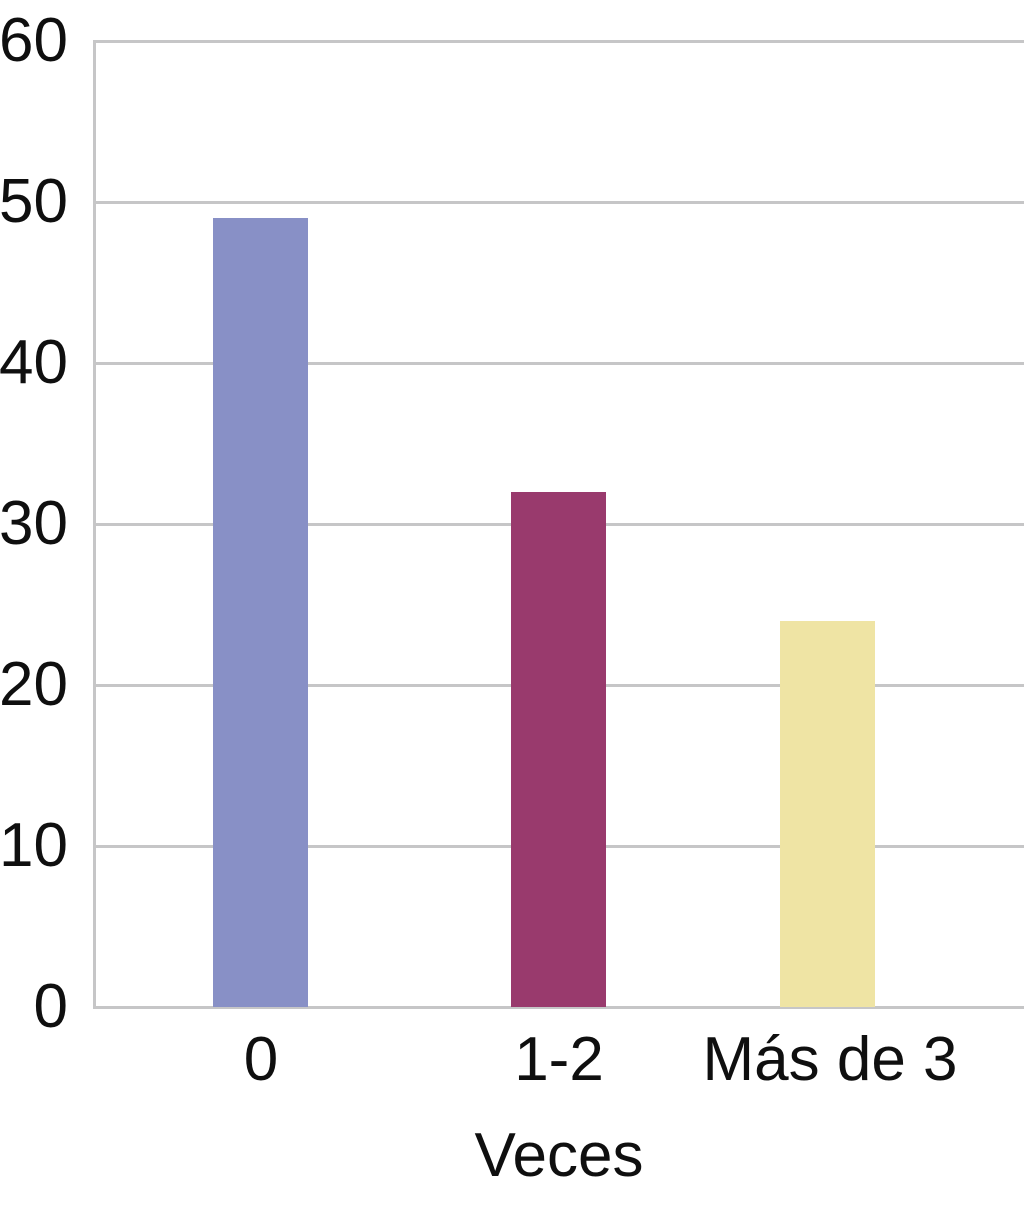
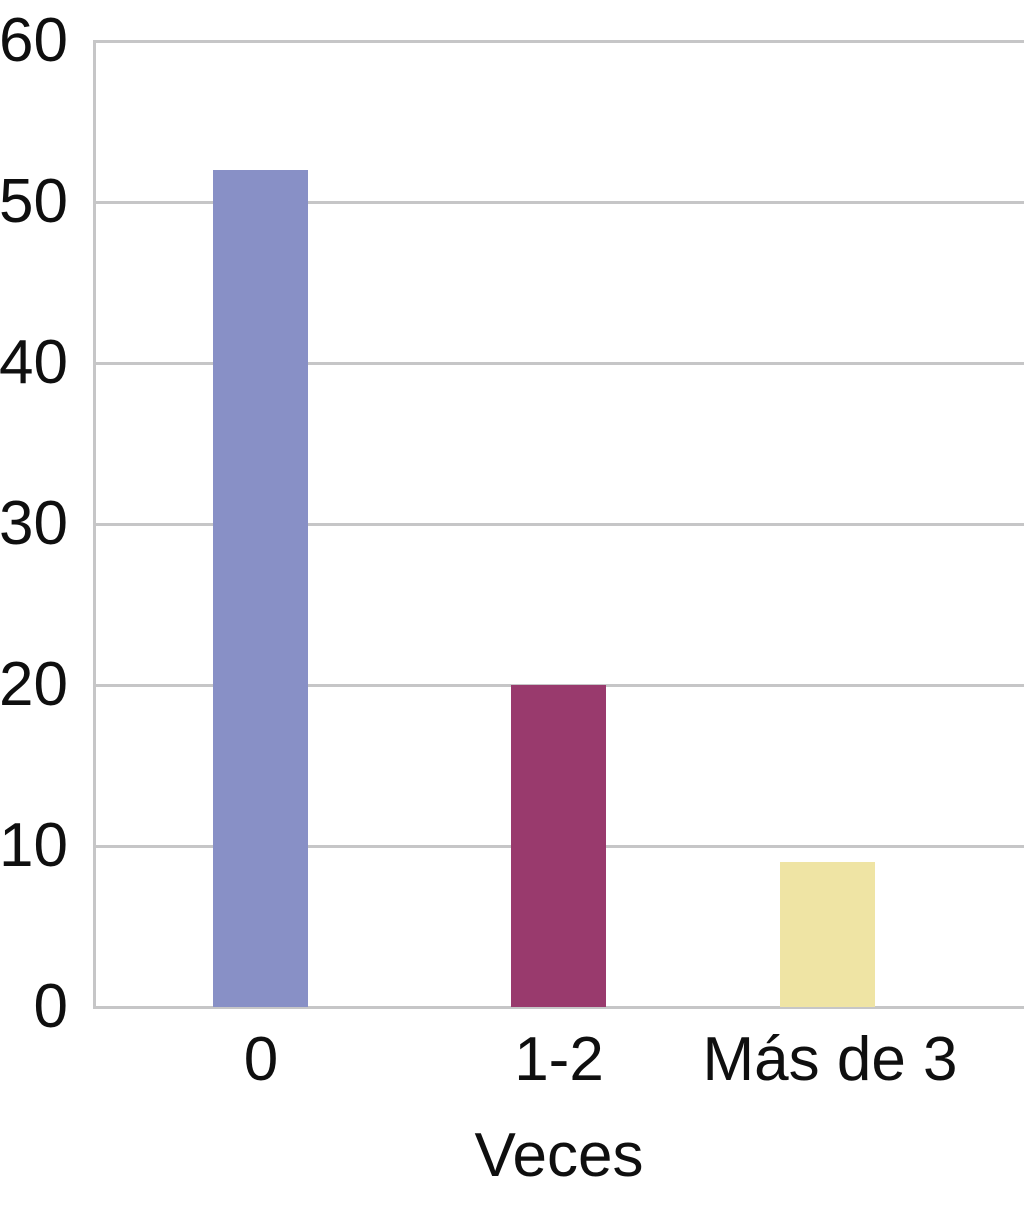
0: 49 -> 52
1-2: 32 -> 20
Más de 3: 24 -> 9
